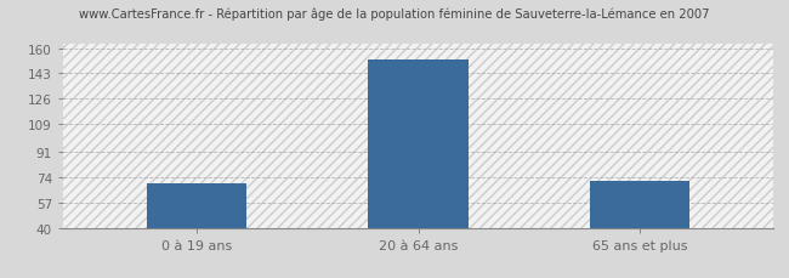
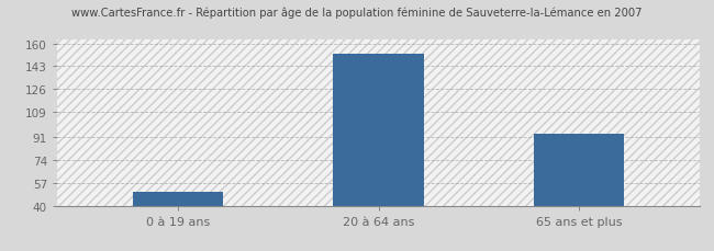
0 à 19 ans: 70 -> 50
65 ans et plus: 71 -> 93
